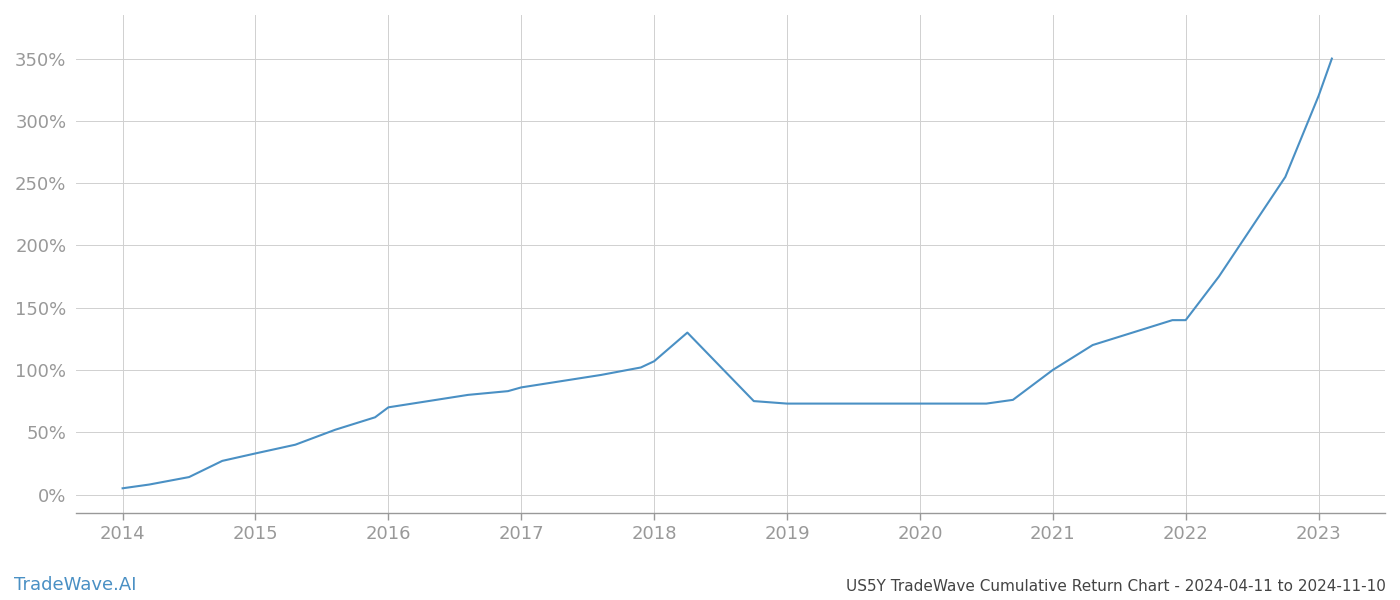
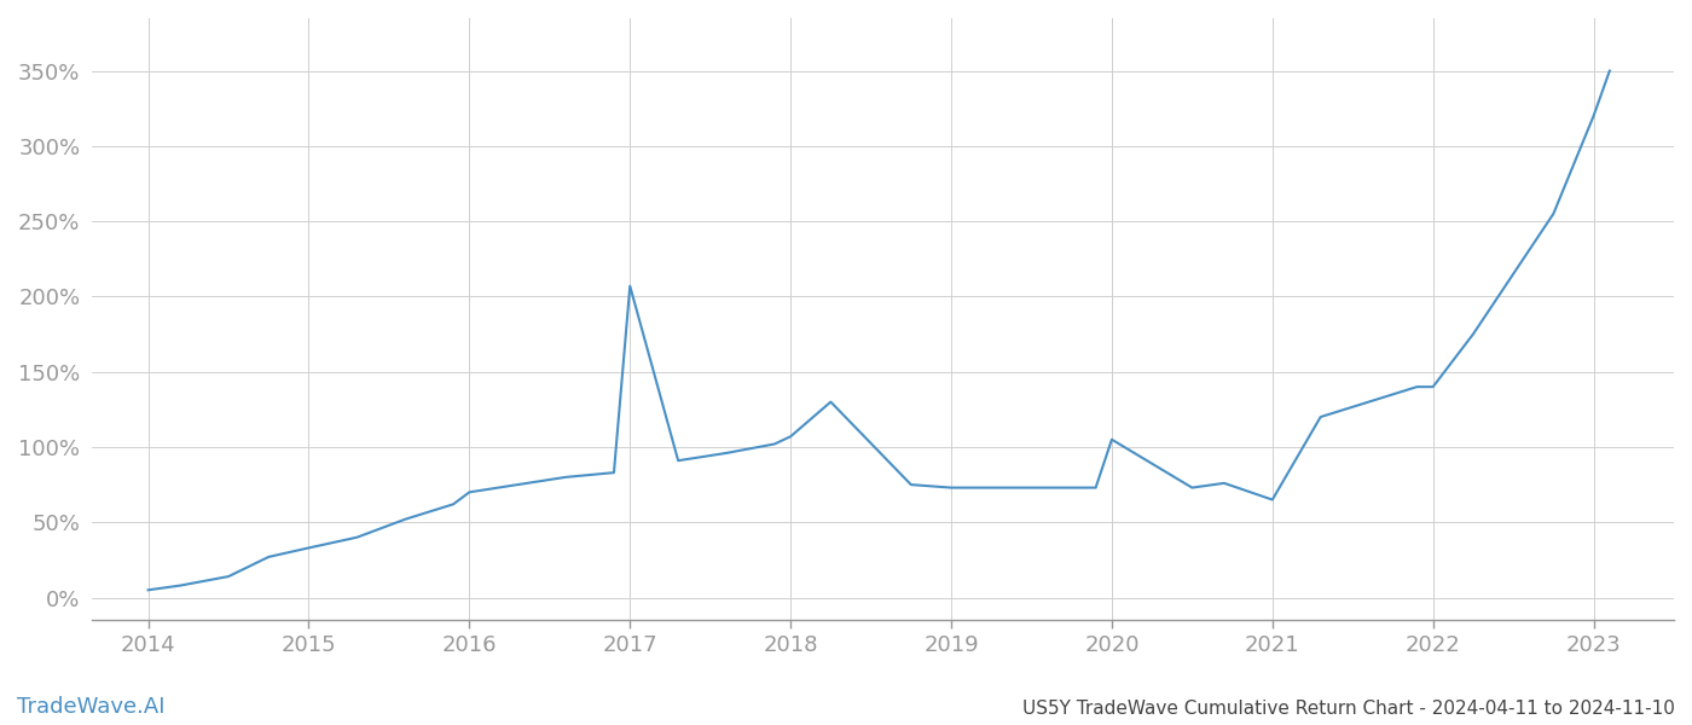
2017: 86% -> 207%
2020: 73% -> 105%
2021: 100% -> 65%
